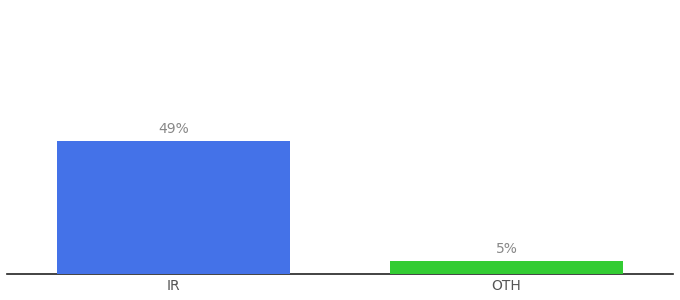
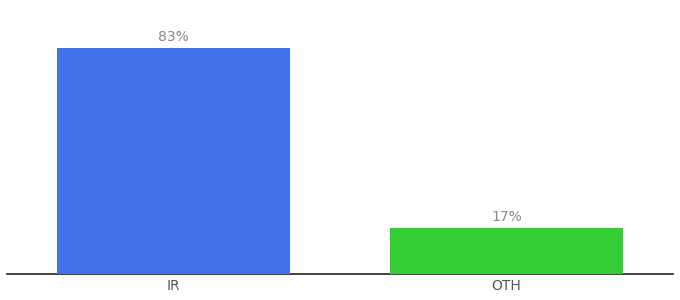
IR: 49% -> 83%
OTH: 5% -> 17%
